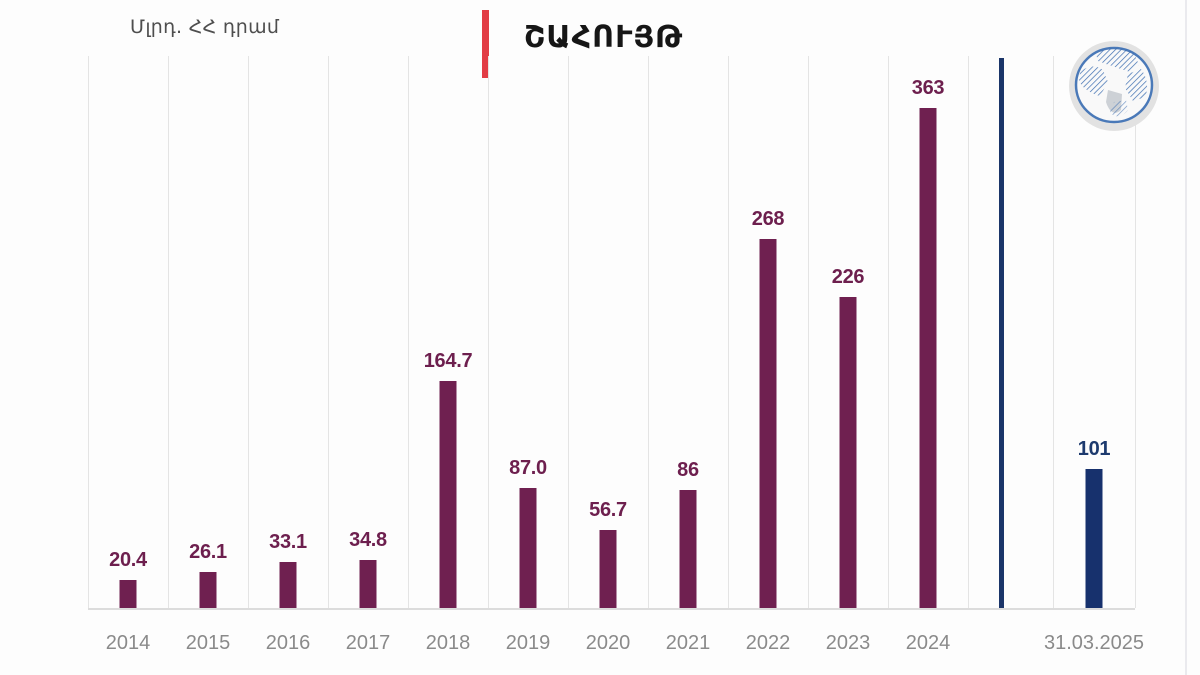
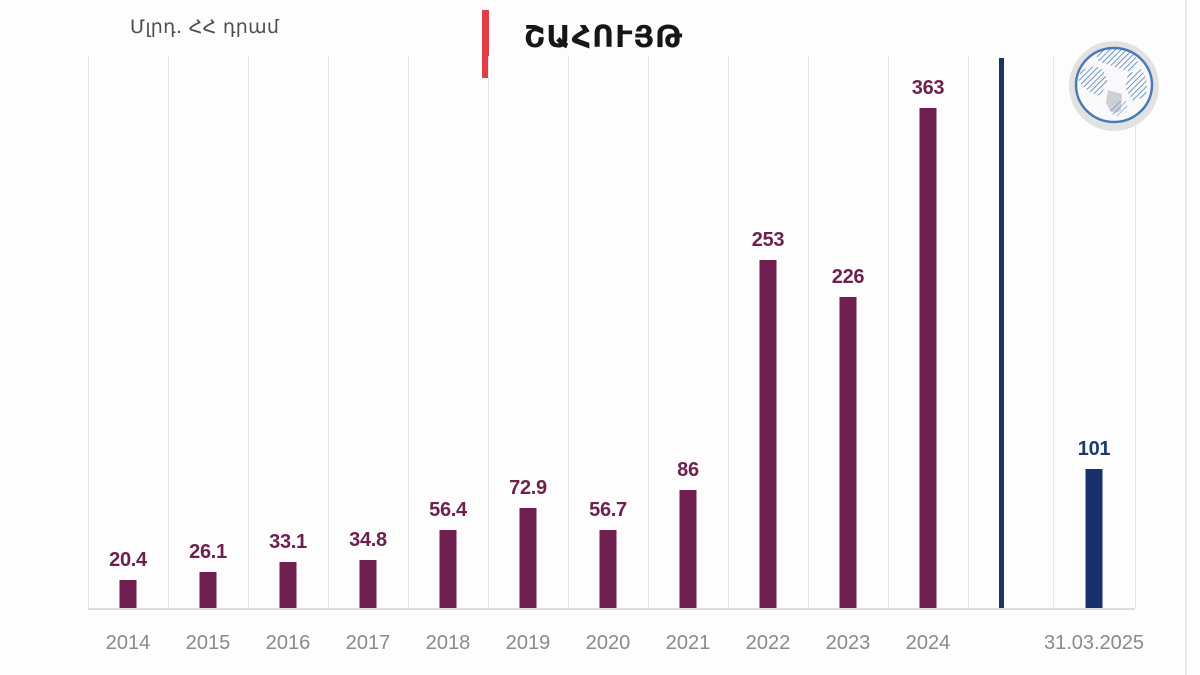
2018: 164.7 -> 56.4
2019: 87.0 -> 72.9
2022: 268 -> 253
